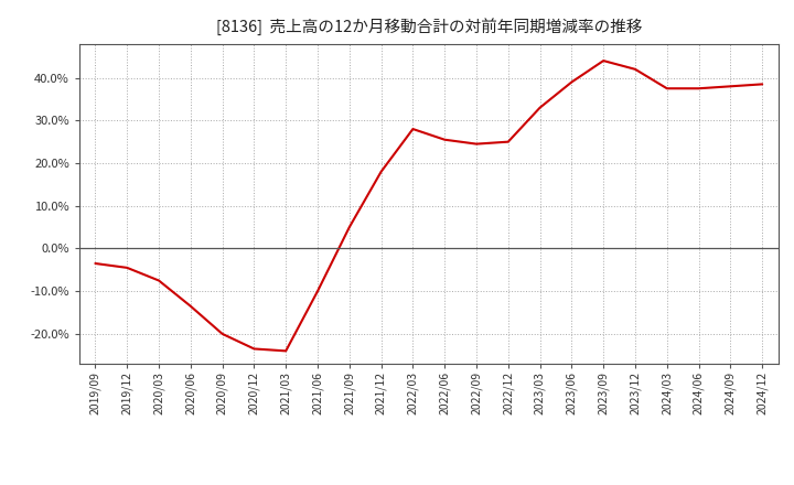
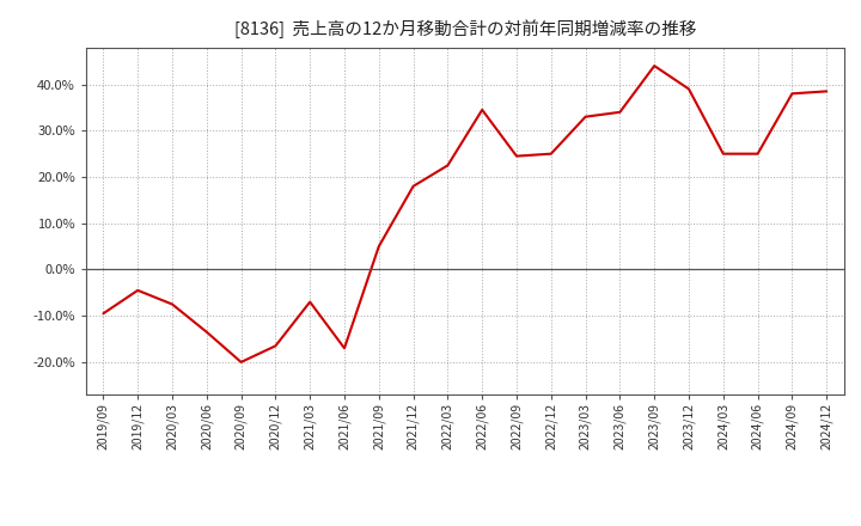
2019/09: -3.5% -> -9.5%
2020/12: -23.5% -> -16.5%
2021/03: -24.0% -> -7.0%
2021/06: -10.0% -> -17.0%
2022/03: 28.0% -> 22.5%
2022/06: 25.5% -> 34.5%
2023/06: 39.0% -> 34.0%
2023/12: 42.0% -> 39.0%
2024/03: 37.5% -> 25.0%
2024/06: 37.5% -> 25.0%
